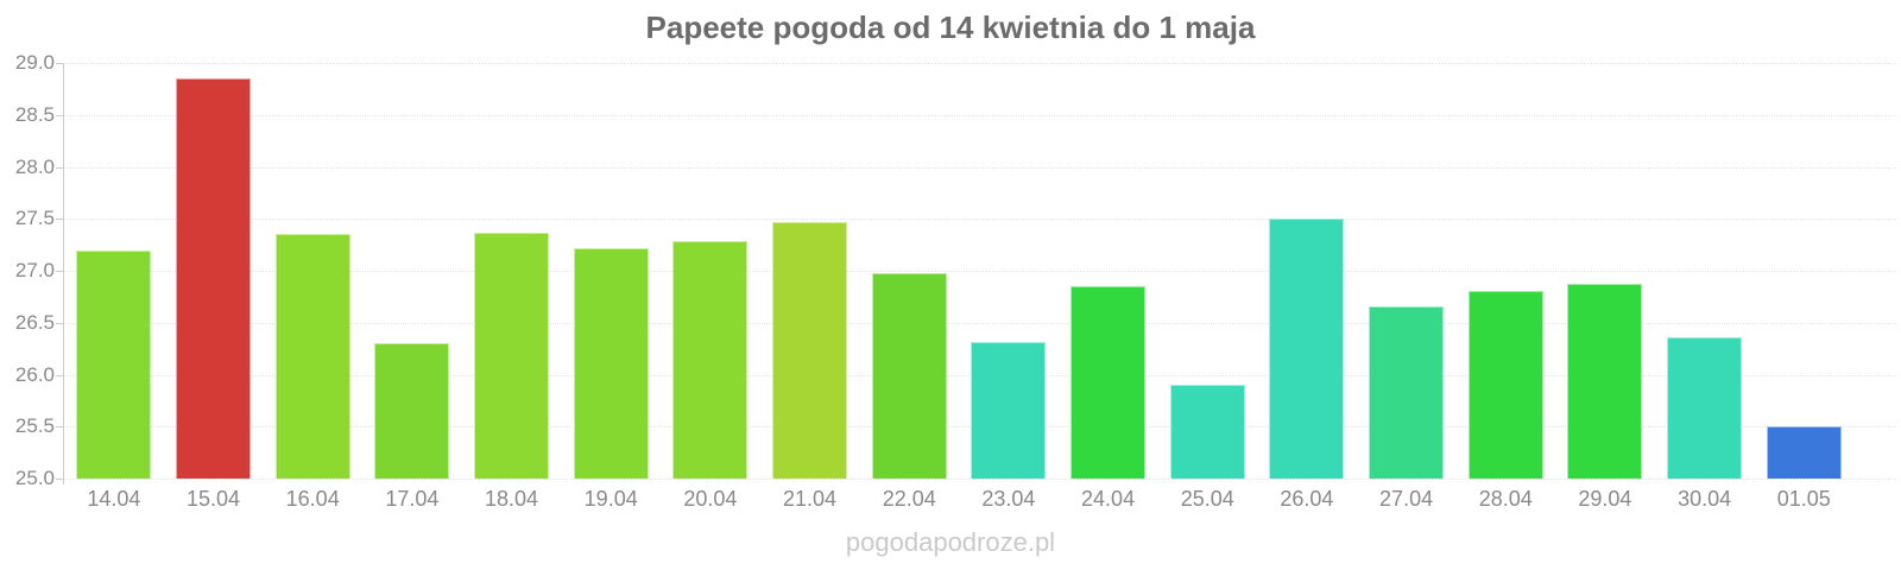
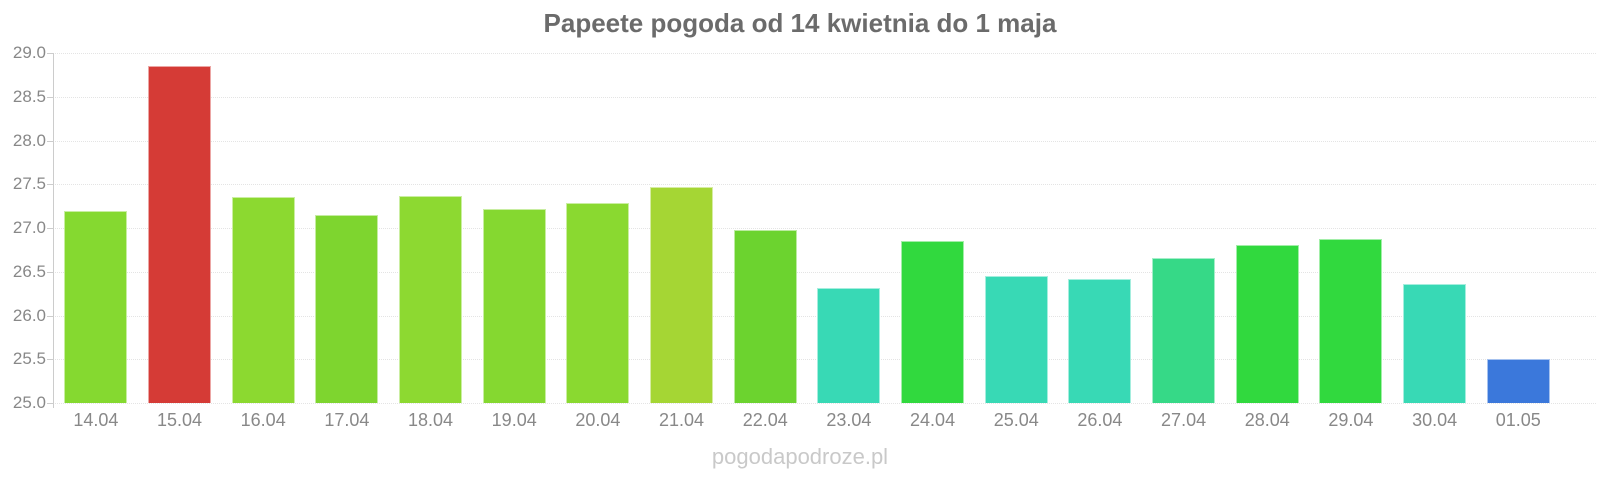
17.04: 26.3 -> 27.1
25.04: 25.9 -> 26.4
26.04: 27.5 -> 26.4
